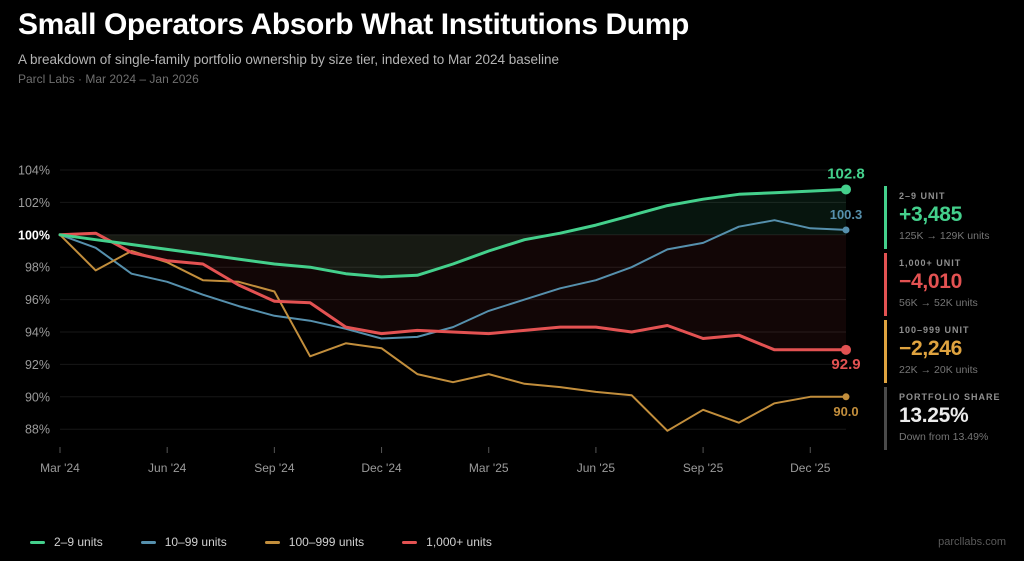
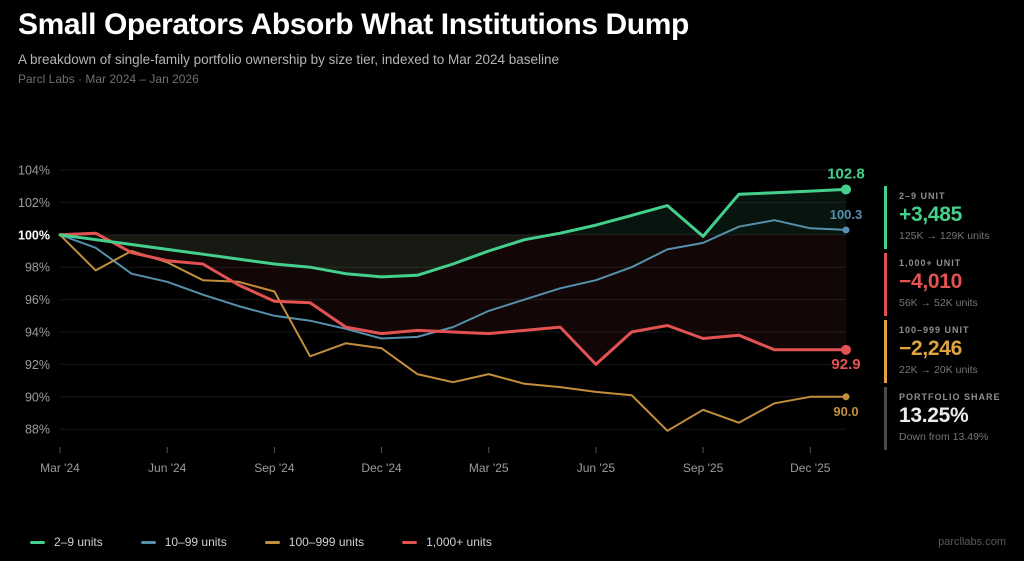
1,000+ units/Jun '25: 94.3% -> 92.0%
2–9 units/Sep '25: 102.2% -> 99.9%
